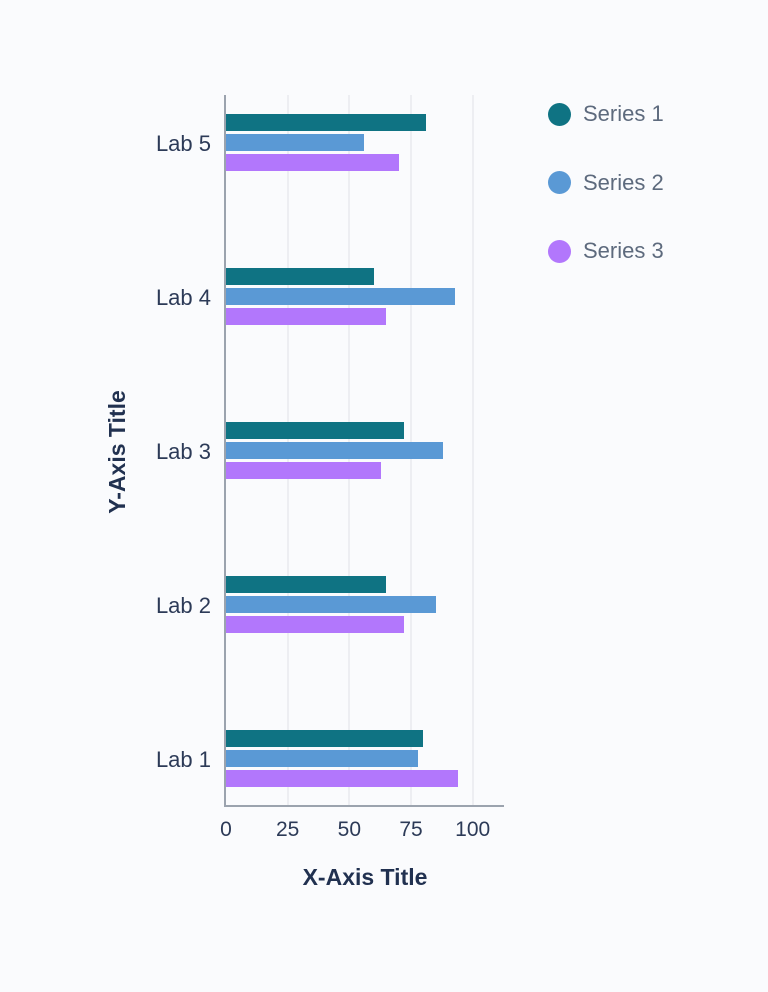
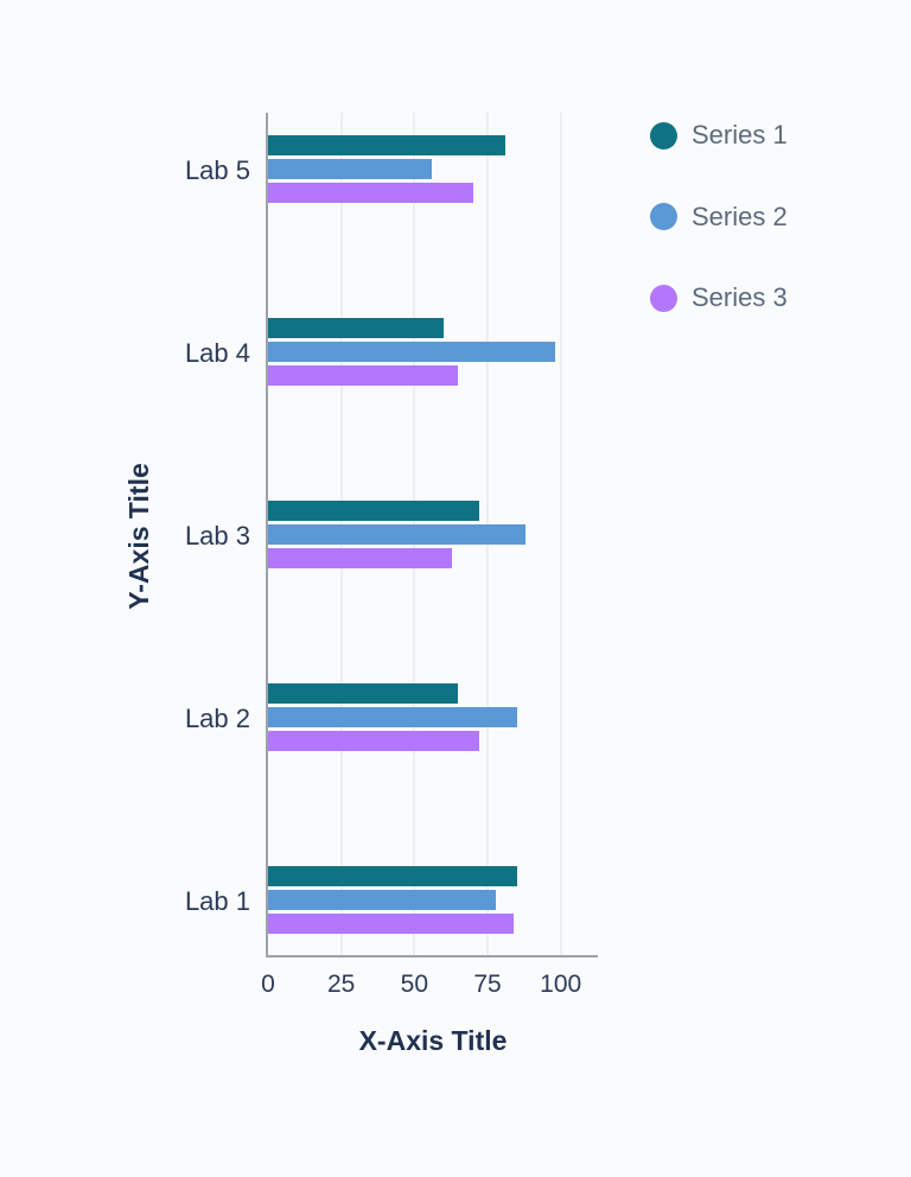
Series 2/Lab 4: 93 -> 98
Series 1/Lab 1: 80 -> 85
Series 3/Lab 1: 94 -> 84
